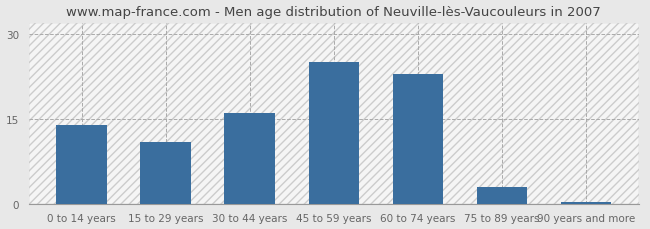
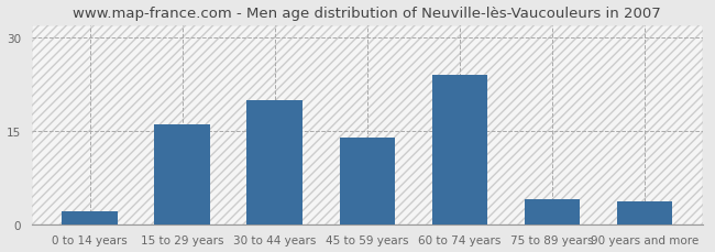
0 to 14 years: 14.0 -> 2.0
15 to 29 years: 11.0 -> 16.0
30 to 44 years: 16.0 -> 20.0
45 to 59 years: 25.0 -> 14.0
60 to 74 years: 23.0 -> 24.0
75 to 89 years: 3.0 -> 4.0
90 years and more: 0.3 -> 3.6
